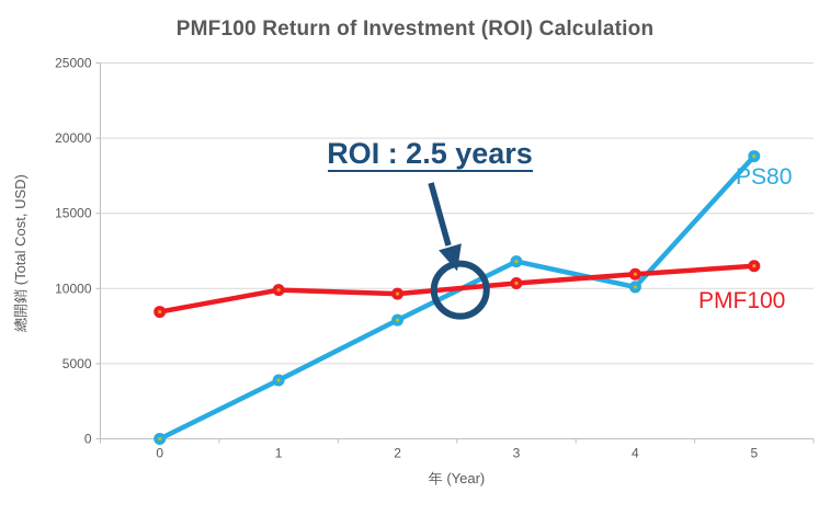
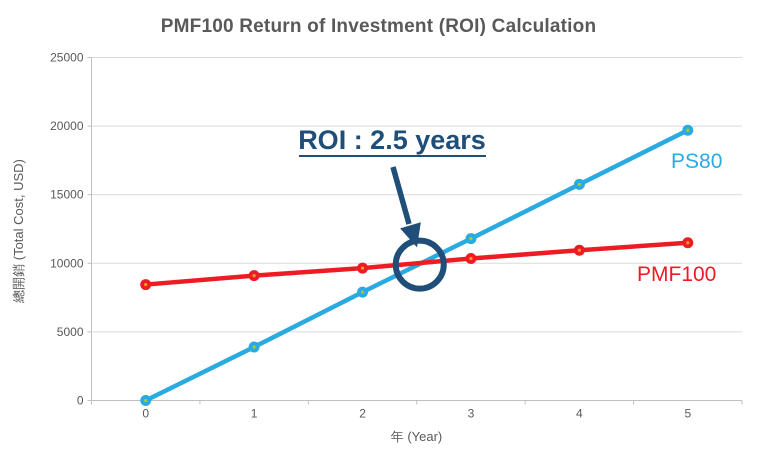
PMF100/1: 9900 -> 9100
PS80/4: 10100 -> 15800
PS80/5: 18800 -> 19700
